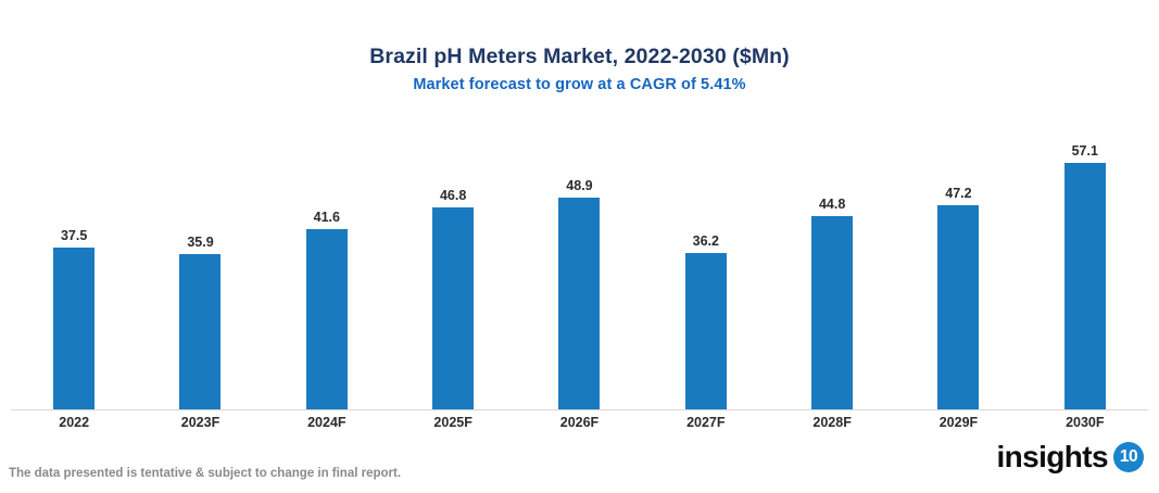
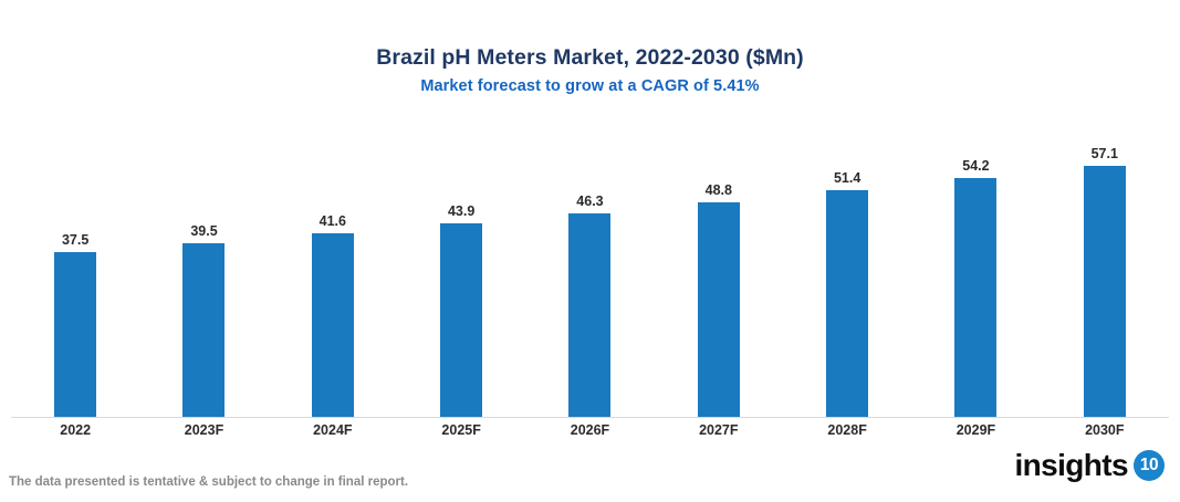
2023F: 35.9 -> 39.5
2025F: 46.8 -> 43.9
2026F: 48.9 -> 46.3
2027F: 36.2 -> 48.8
2028F: 44.8 -> 51.4
2029F: 47.2 -> 54.2
